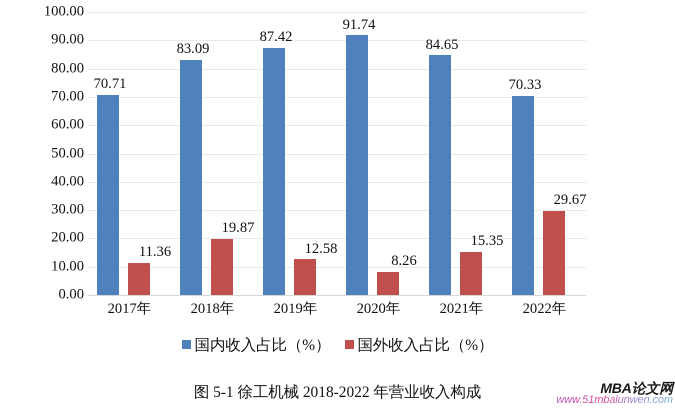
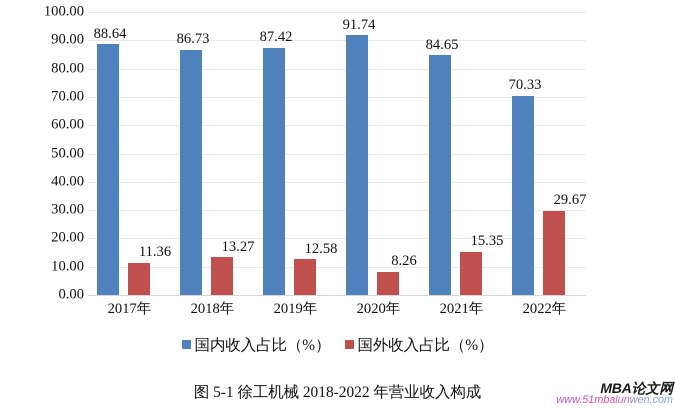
国内收入占比（%）/2017年: 70.71 -> 88.64
国内收入占比（%）/2018年: 83.09 -> 86.73
国外收入占比（%）/2018年: 19.87 -> 13.27
